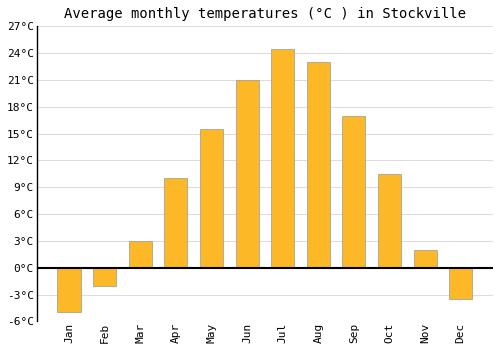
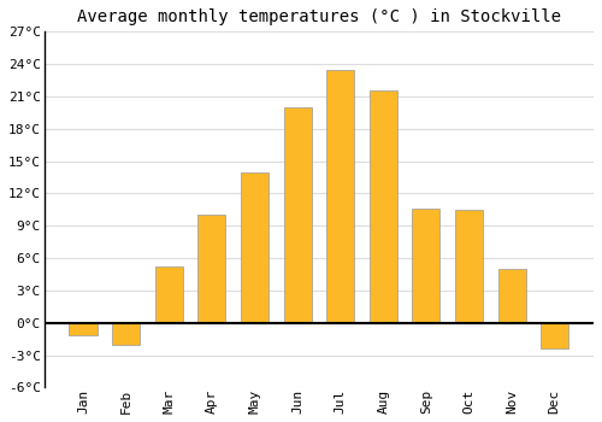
Jan: -5.0°C -> -1.2°C
Mar: 3.0°C -> 5.2°C
May: 15.5°C -> 14.0°C
Jun: 21.0°C -> 20.0°C
Jul: 24.5°C -> 23.4°C
Aug: 23.0°C -> 21.6°C
Sep: 17.0°C -> 10.6°C
Nov: 2.0°C -> 5.0°C
Dec: -3.5°C -> -2.4°C
